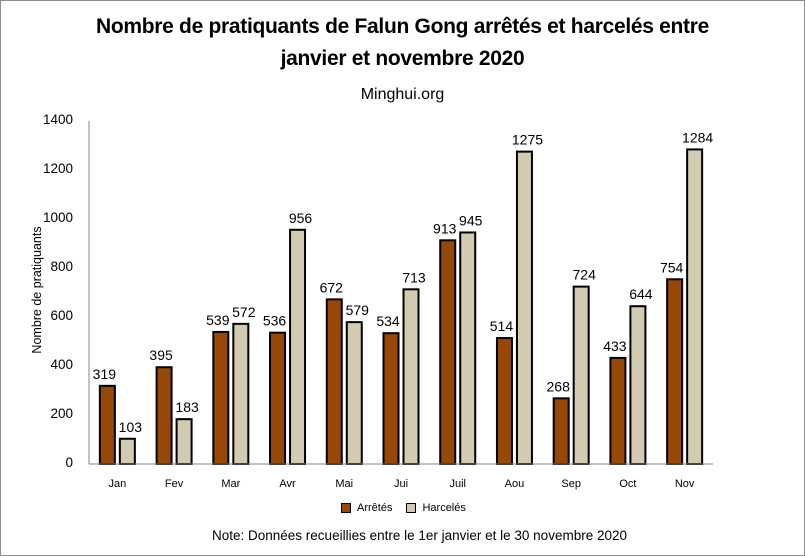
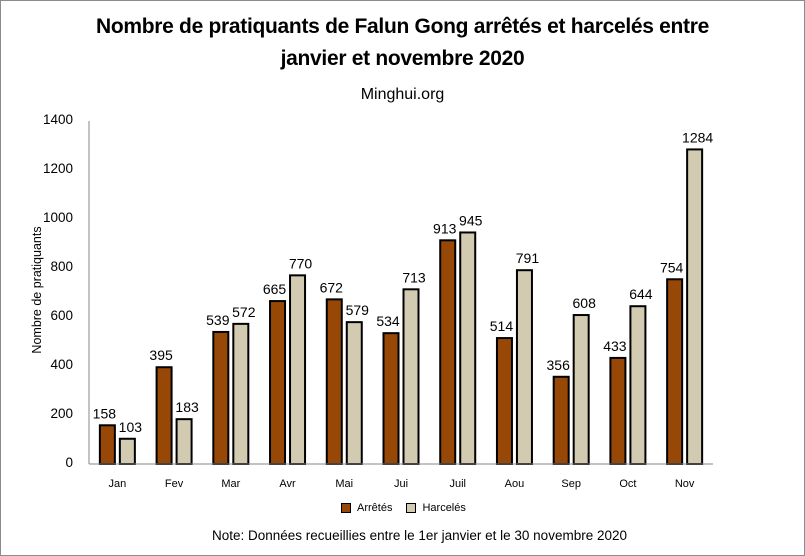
Arrêtés/Jan: 319 -> 158
Arrêtés/Avr: 536 -> 665
Harcelés/Avr: 956 -> 770
Harcelés/Aou: 1275 -> 791
Arrêtés/Sep: 268 -> 356
Harcelés/Sep: 724 -> 608
